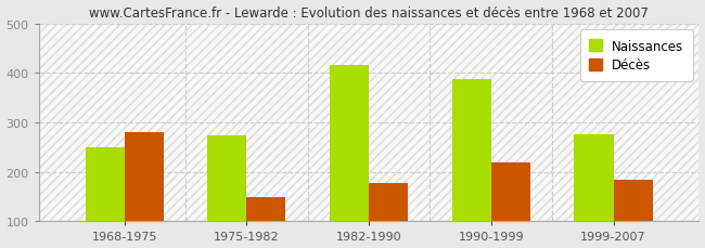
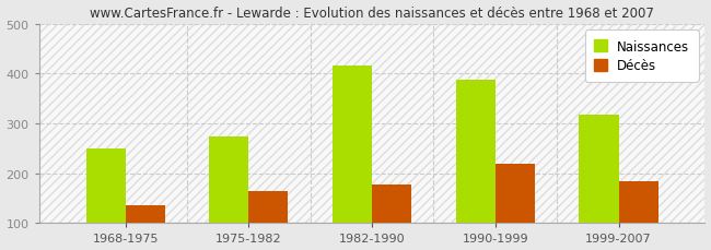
Décès/1968-1975: 280 -> 135
Décès/1975-1982: 150 -> 165
Naissances/1999-2007: 275 -> 317
